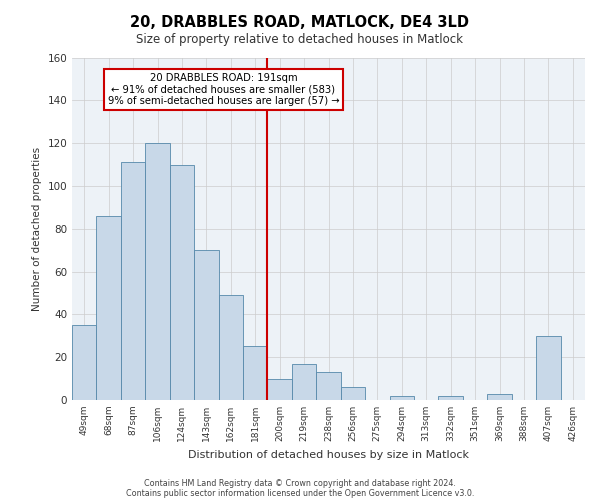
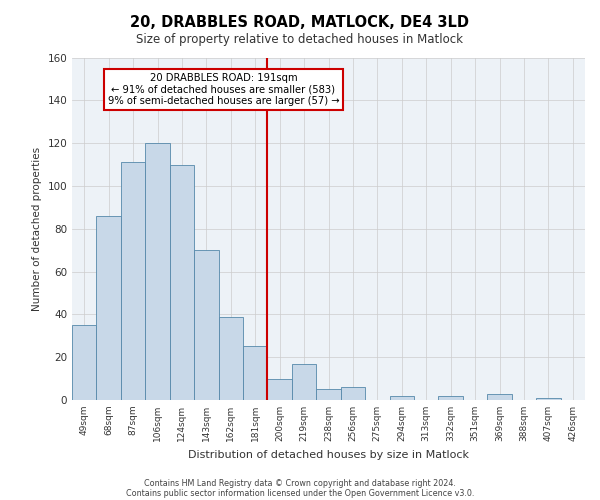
162sqm: 49 -> 39
238sqm: 13 -> 5
407sqm: 30 -> 1
